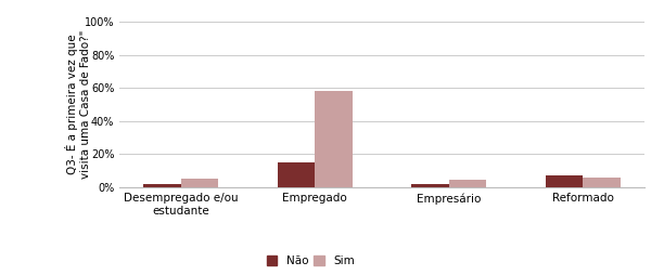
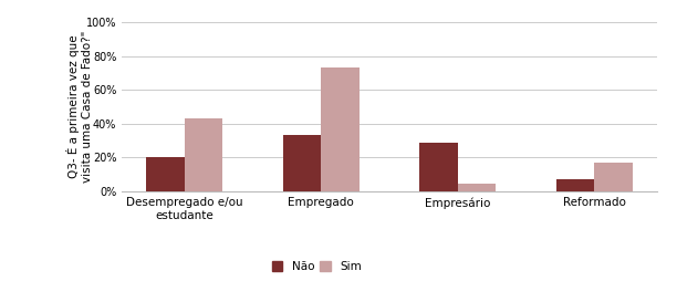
Não/Desempregado e/ou estudante: 2% -> 20%
Sim/Desempregado e/ou estudante: 5% -> 43%
Não/Empregado: 15% -> 33%
Sim/Empregado: 58% -> 73%
Não/Empresário: 2% -> 29%
Sim/Reformado: 6% -> 17%
